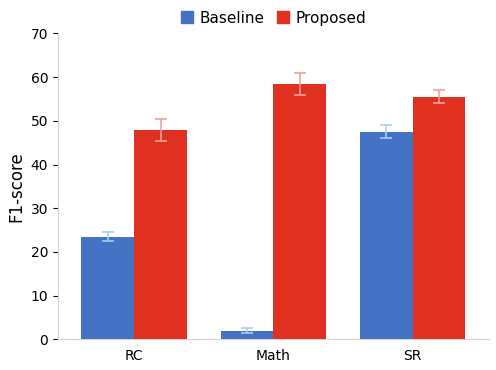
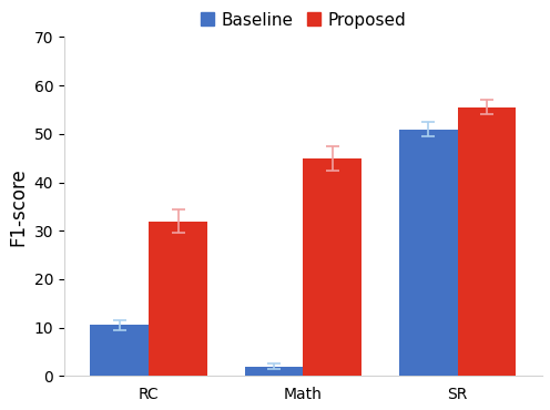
Baseline/RC: 23.5 -> 10.5
Proposed/RC: 48.0 -> 32.0
Proposed/Math: 58.5 -> 45.0
Baseline/SR: 47.5 -> 51.0
